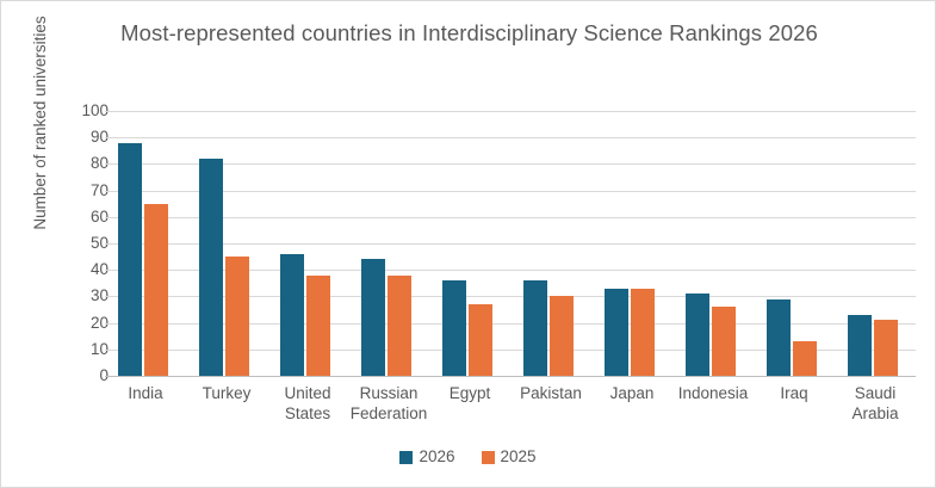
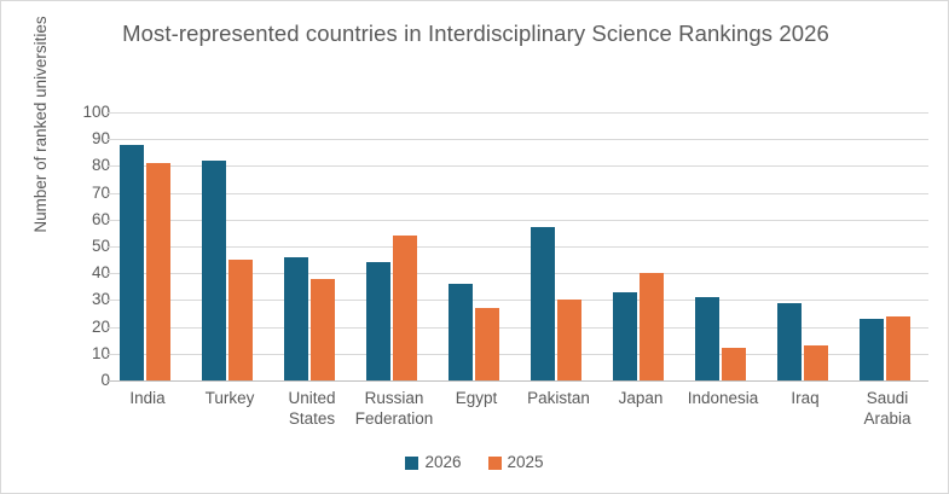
2025/India: 65 -> 81
2025/Russian Federation: 38 -> 54
2026/Pakistan: 36 -> 57
2025/Japan: 33 -> 40
2025/Indonesia: 26 -> 12
2025/Saudi Arabia: 21 -> 24
